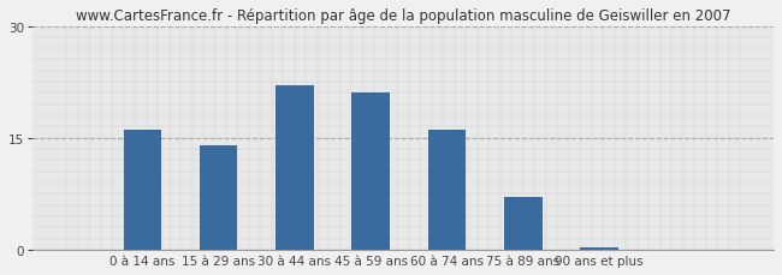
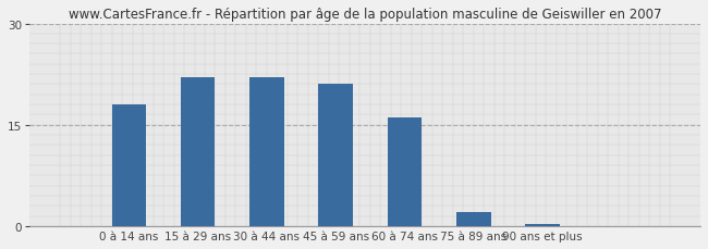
0 à 14 ans: 16.0 -> 18.0
15 à 29 ans: 14.0 -> 22.0
75 à 89 ans: 7.0 -> 2.0
